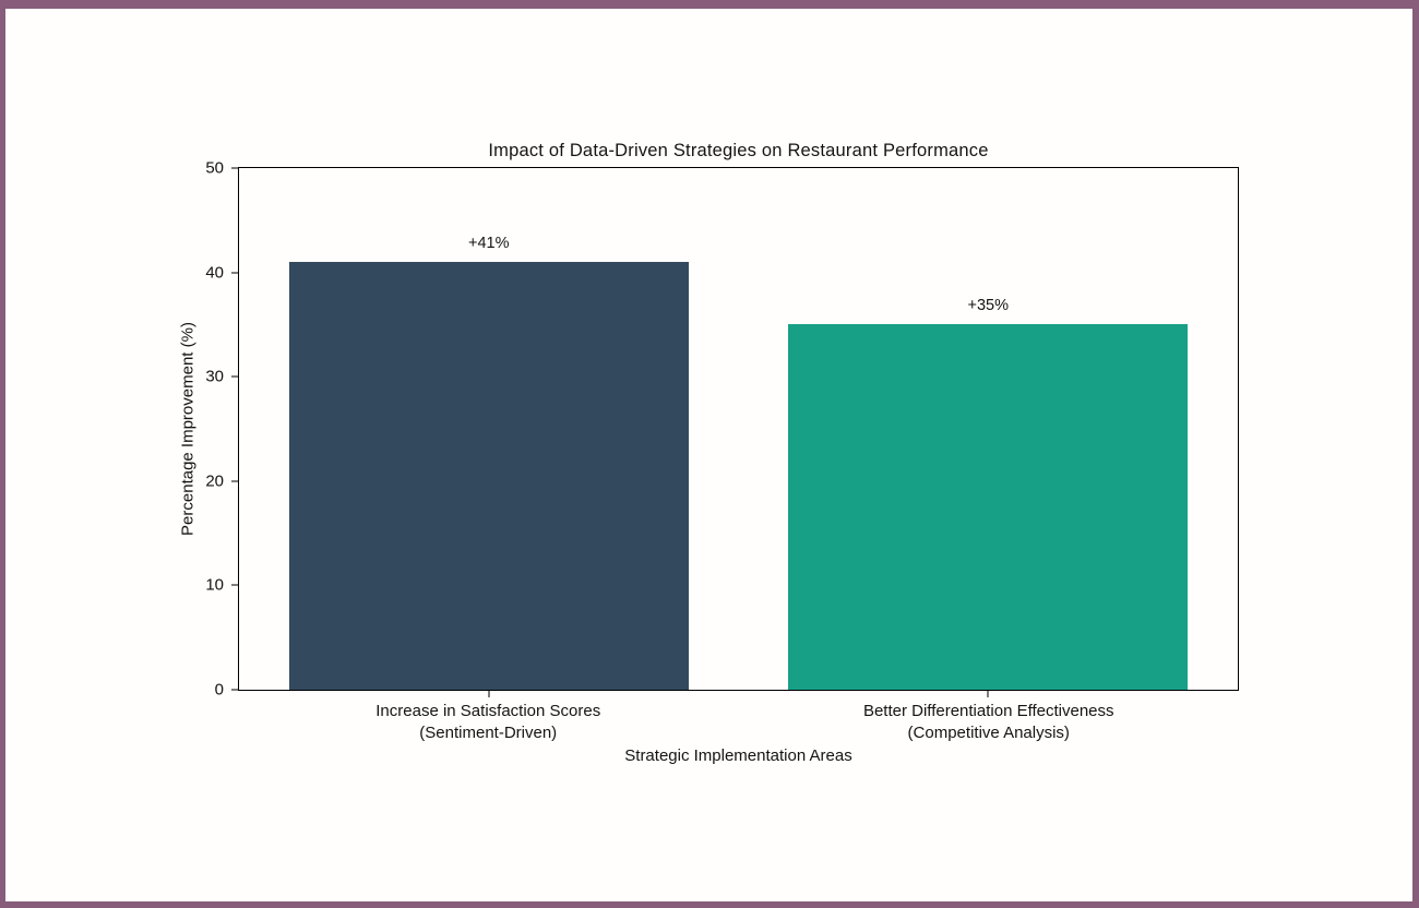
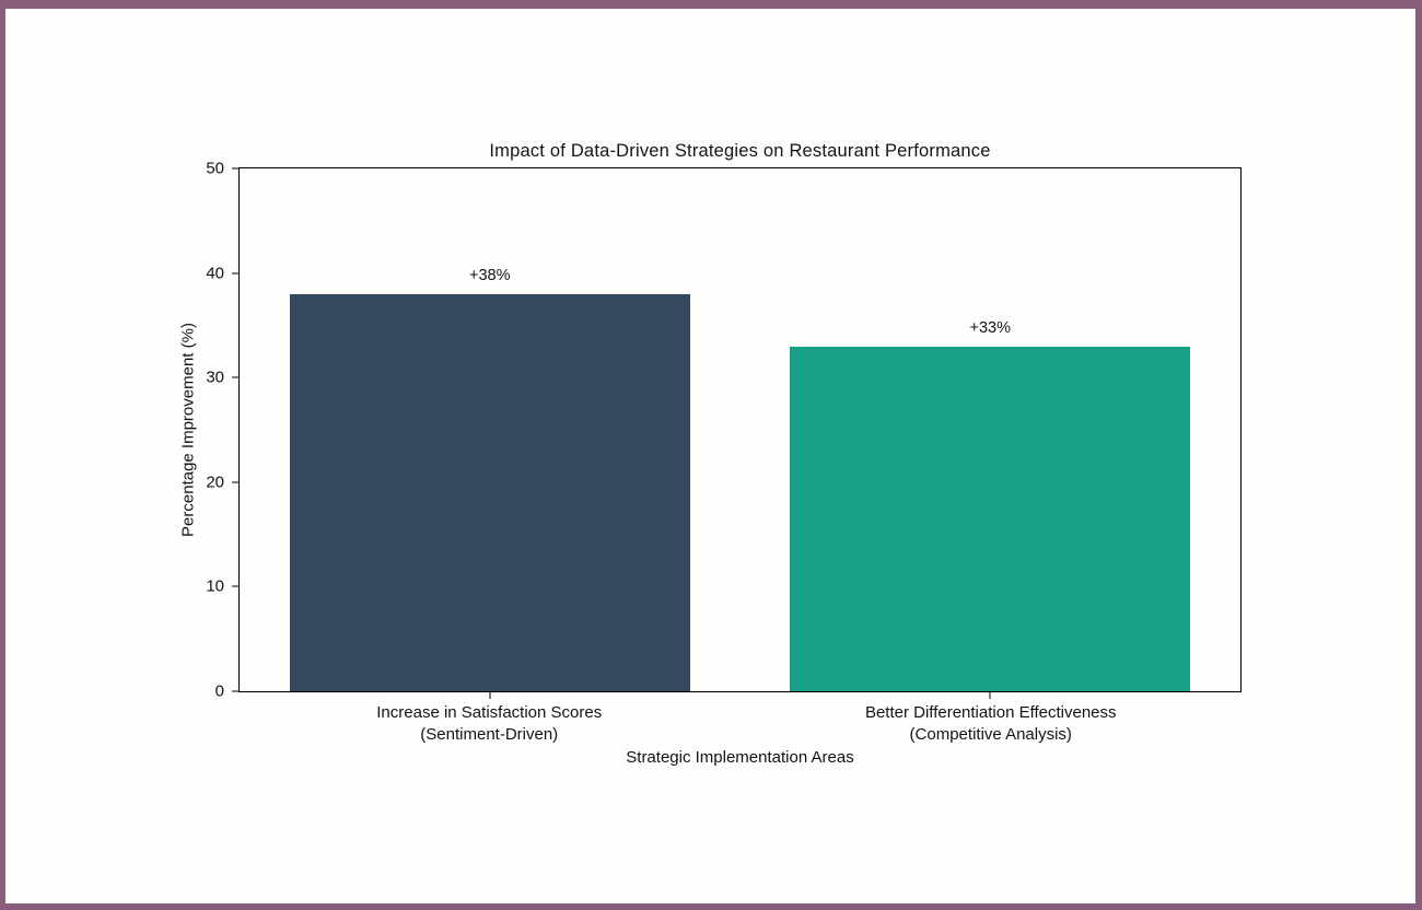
Increase in Satisfaction Scores (Sentiment-Driven): +41% -> +38%
Better Differentiation Effectiveness (Competitive Analysis): +35% -> +33%
